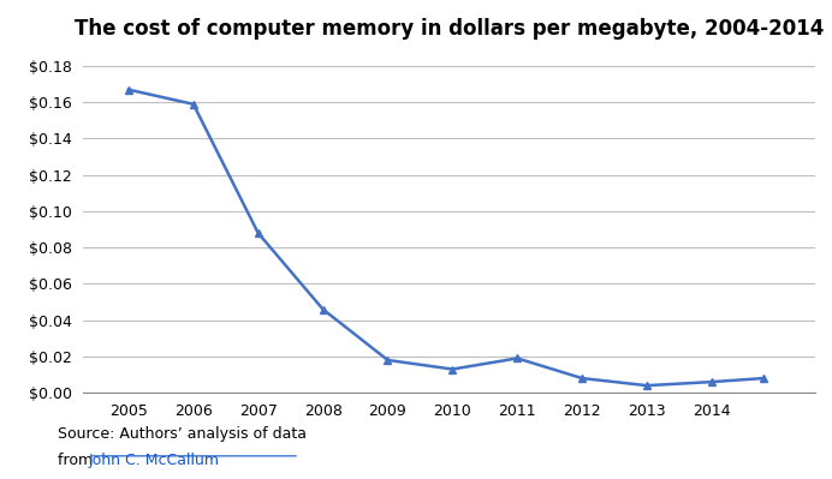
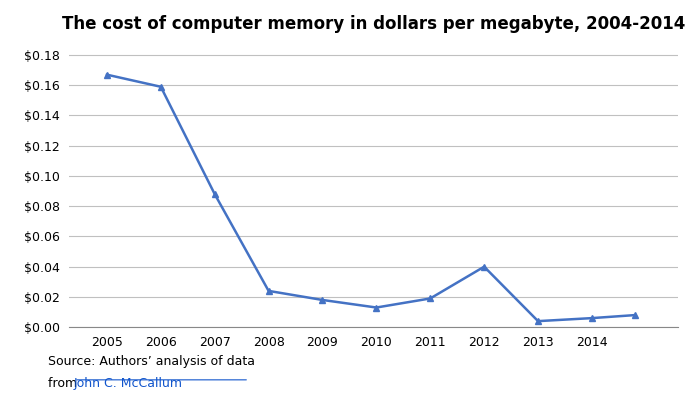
2008: $0.046 -> $0.024
2012: $0.008 -> $0.040
